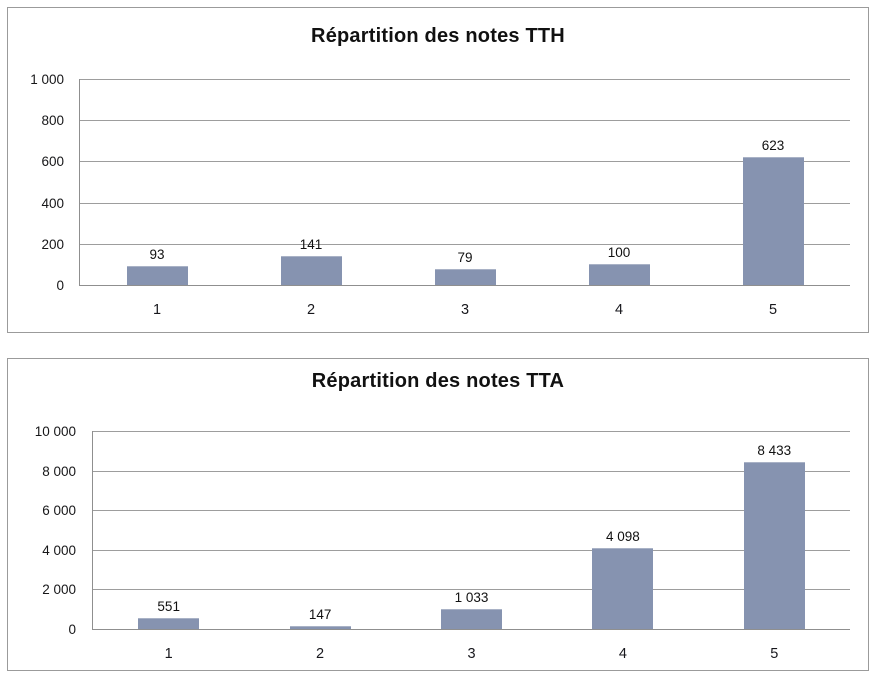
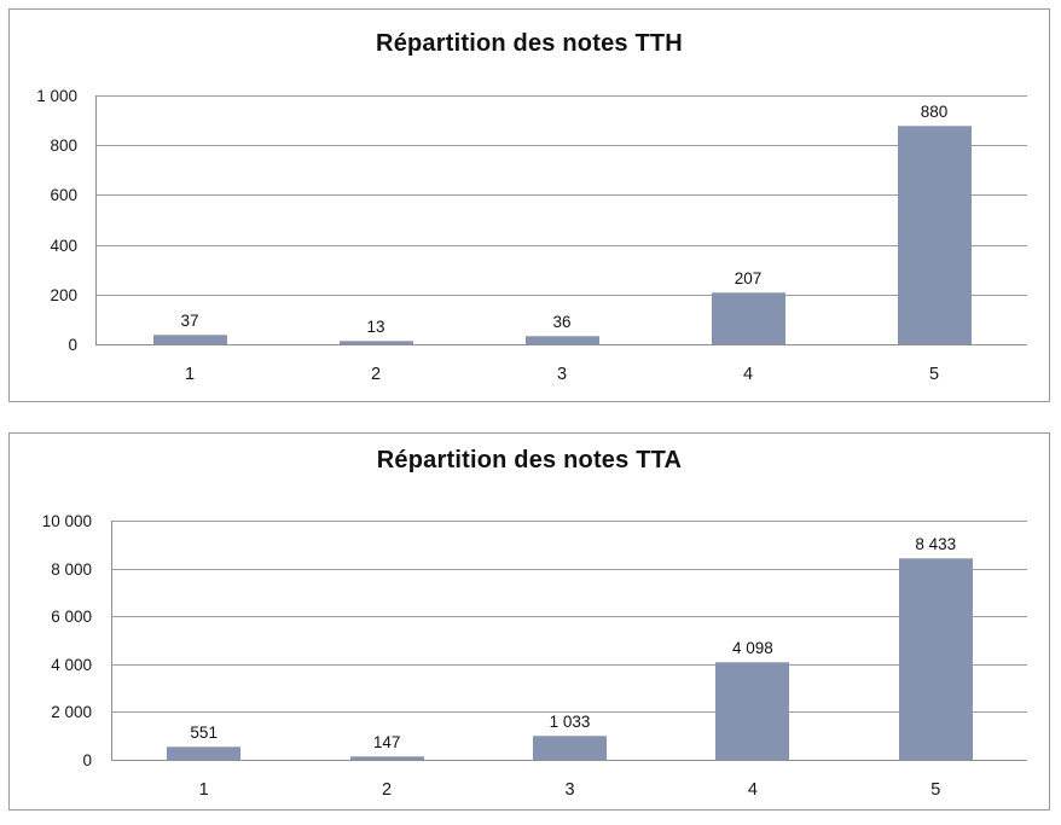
Répartition des notes TTH/1: 93 -> 37
Répartition des notes TTH/2: 141 -> 13
Répartition des notes TTH/3: 79 -> 36
Répartition des notes TTH/4: 100 -> 207
Répartition des notes TTH/5: 623 -> 880
